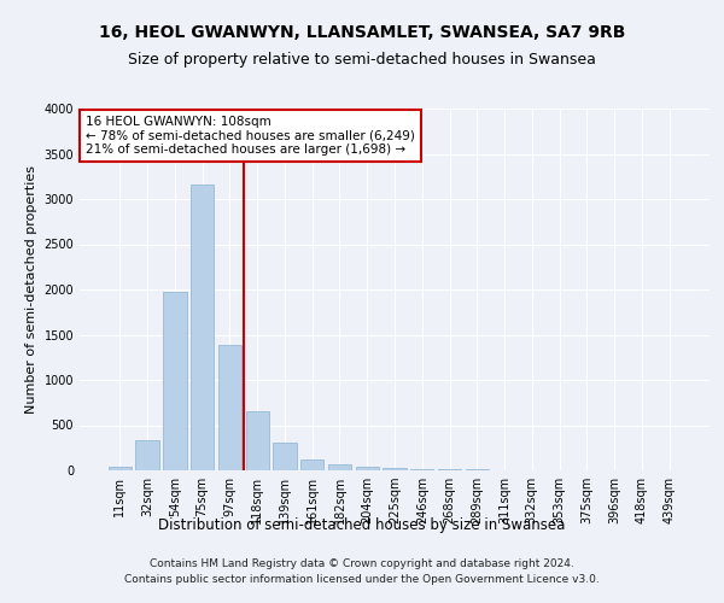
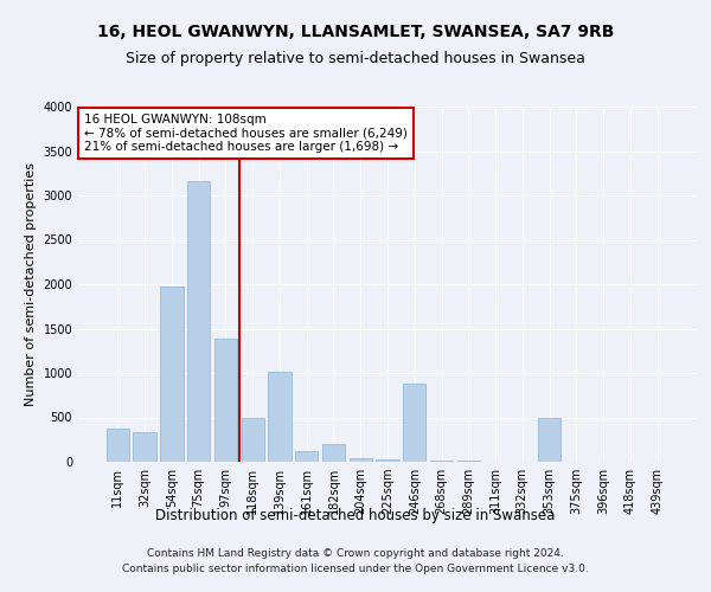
11sqm: 40 -> 380
118sqm: 650 -> 500
139sqm: 310 -> 1020
182sqm: 60 -> 200
246sqm: 20 -> 880
353sqm: 0 -> 500
